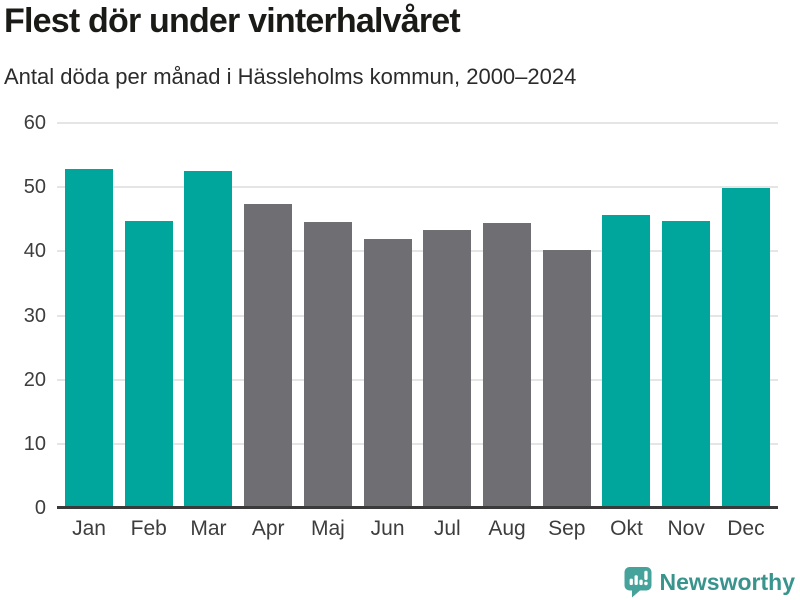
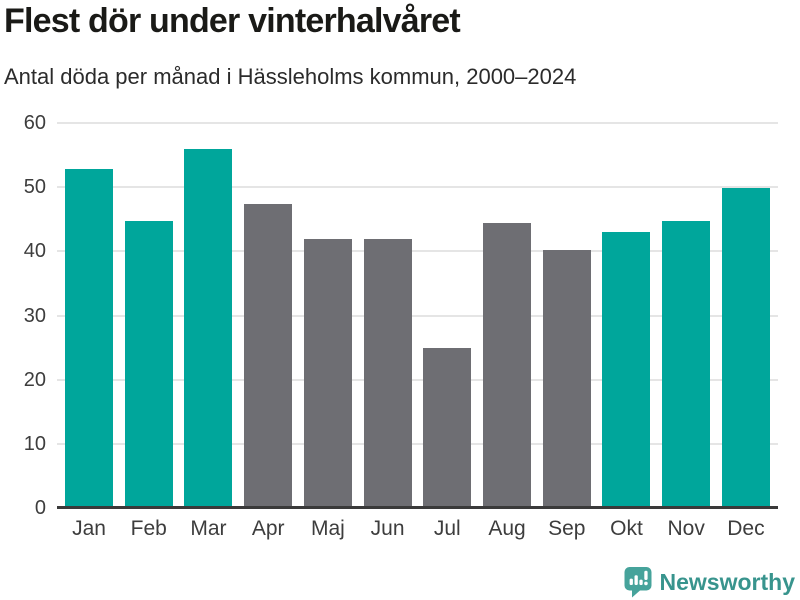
Mar: 52 -> 56
Maj: 45 -> 42
Jul: 43 -> 25
Okt: 46 -> 43
